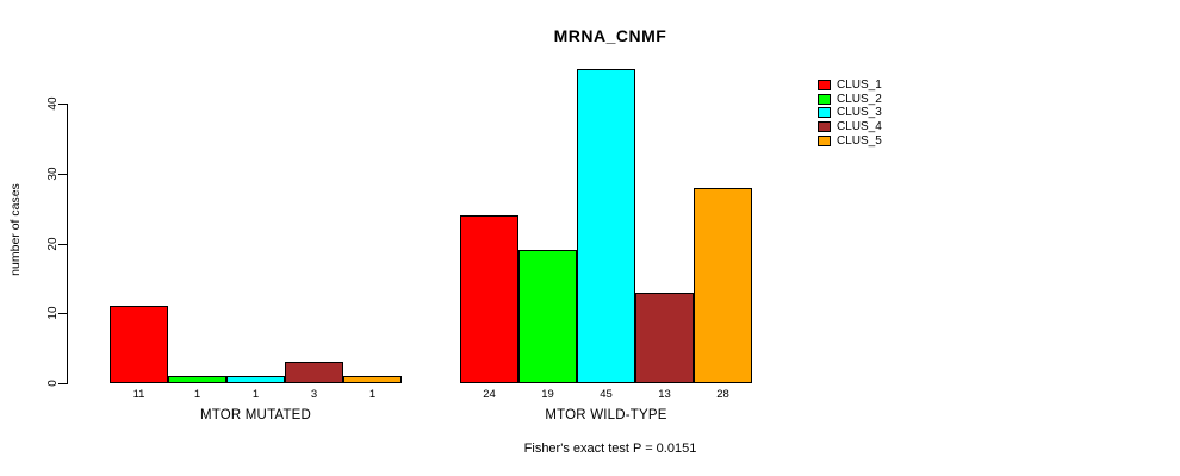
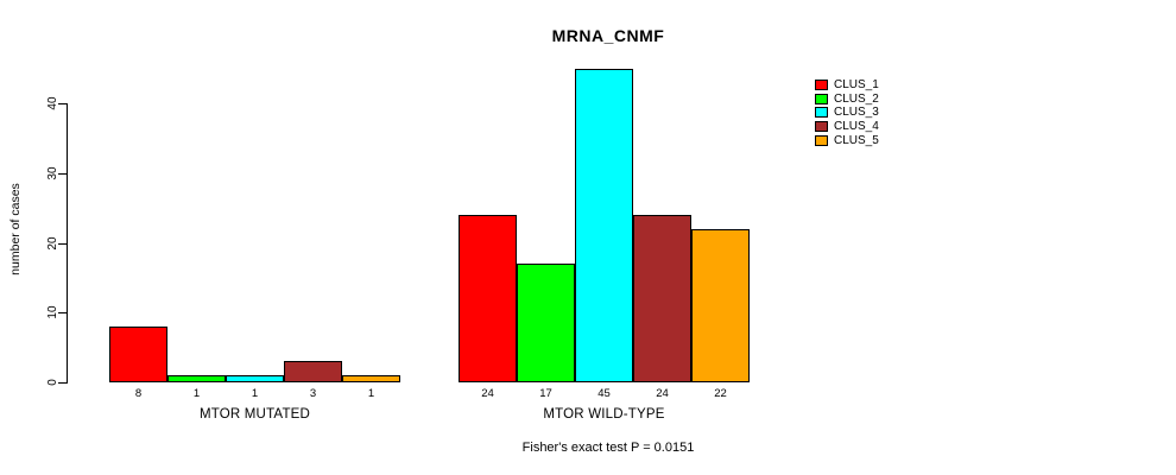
CLUS_1/MTOR MUTATED: 11 -> 8
CLUS_2/MTOR WILD-TYPE: 19 -> 17
CLUS_4/MTOR WILD-TYPE: 13 -> 24
CLUS_5/MTOR WILD-TYPE: 28 -> 22
